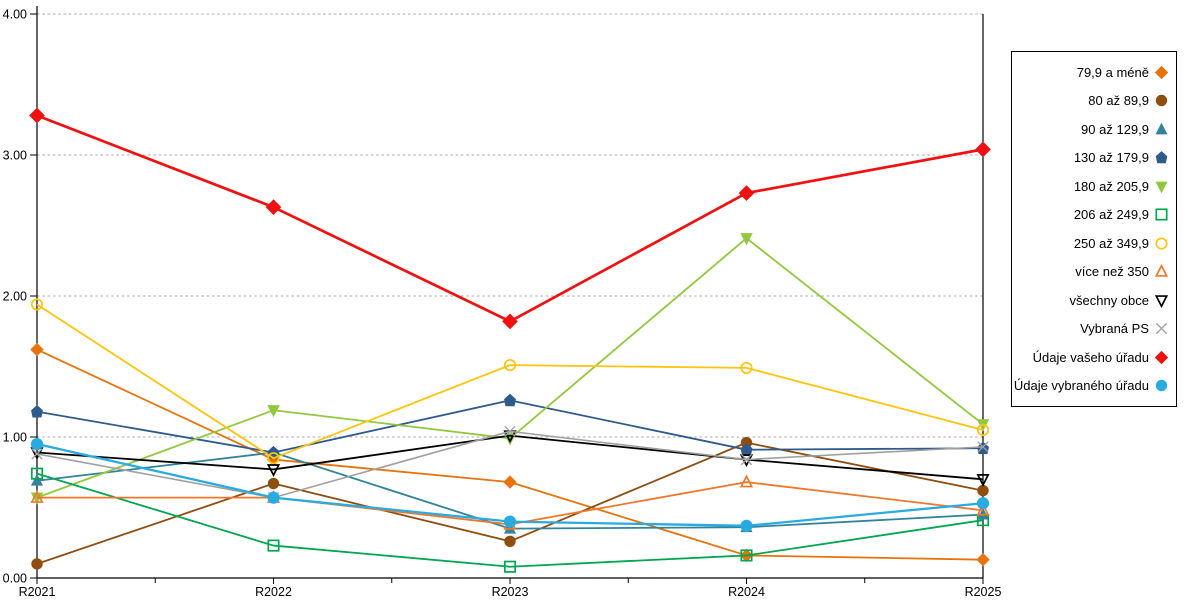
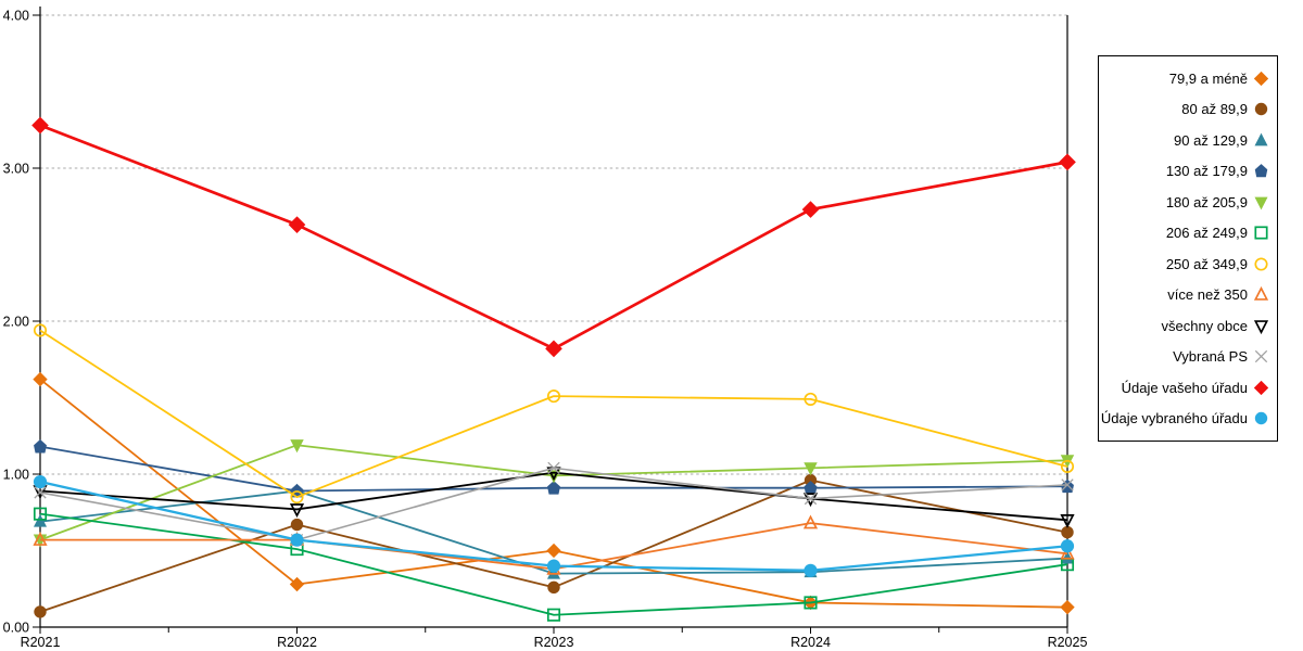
79,9 a méně/R2022: 0.84 -> 0.28
206 až 249,9/R2022: 0.23 -> 0.51
79,9 a méně/R2023: 0.68 -> 0.50
130 až 179,9/R2023: 1.26 -> 0.91
180 až 205,9/R2024: 2.41 -> 1.04
